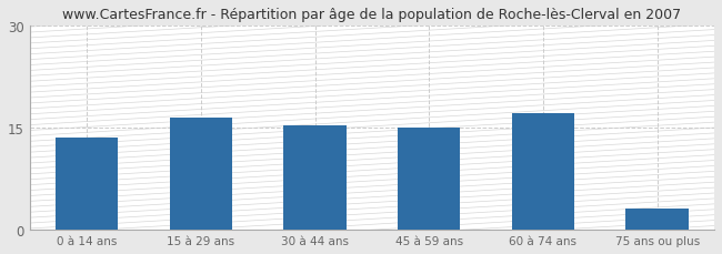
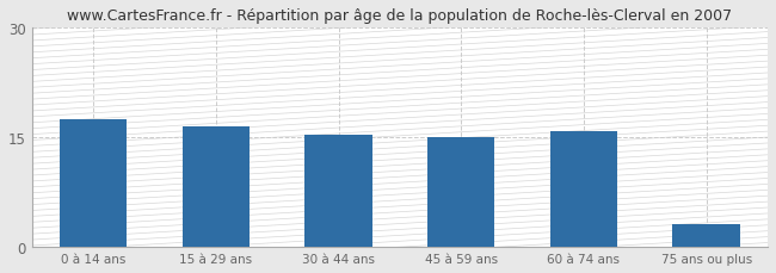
0 à 14 ans: 13.6 -> 17.5
60 à 74 ans: 17.2 -> 15.9
